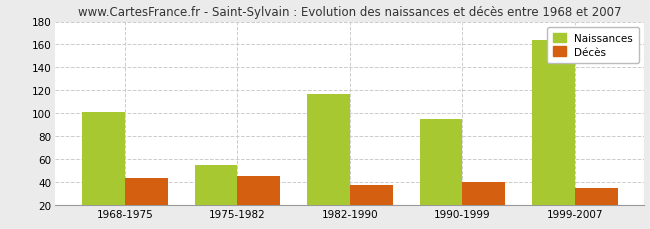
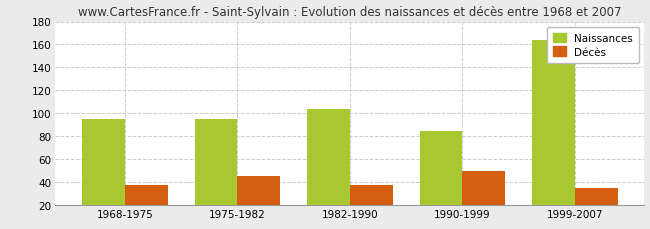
Naissances/1968-1975: 101 -> 95
Décès/1968-1975: 43 -> 37
Naissances/1975-1982: 55 -> 95
Naissances/1982-1990: 117 -> 104
Naissances/1990-1999: 95 -> 84
Décès/1990-1999: 40 -> 49
